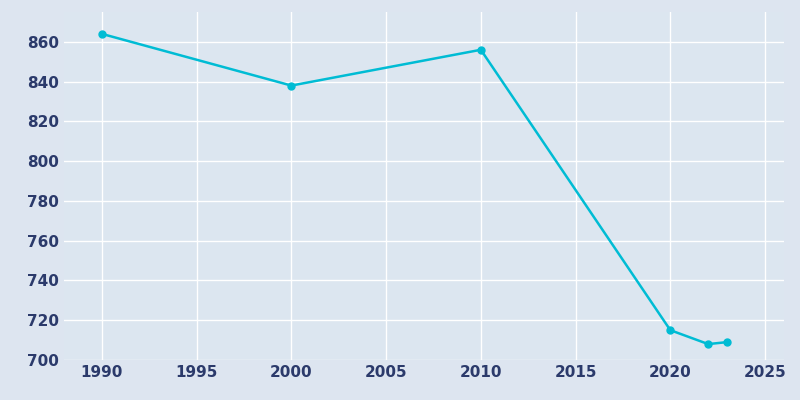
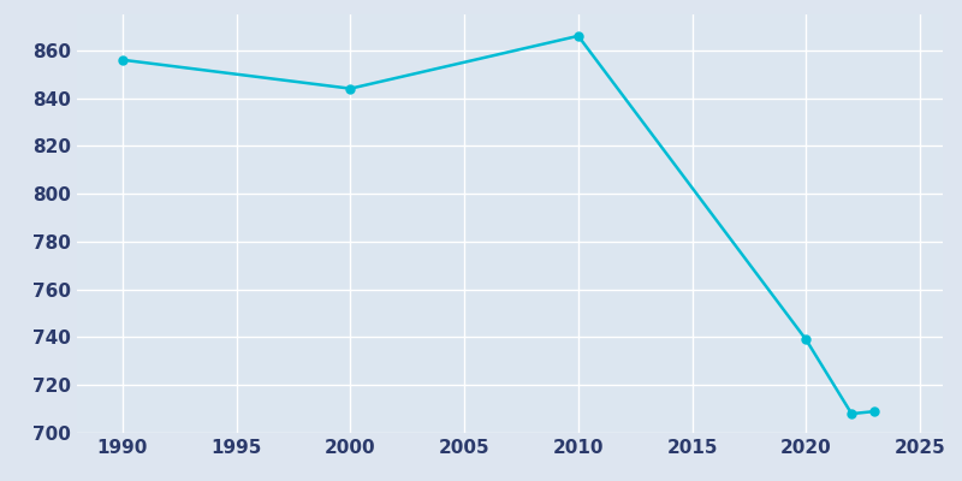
1990: 864 -> 856
2000: 838 -> 844
2010: 856 -> 866
2020: 715 -> 739
